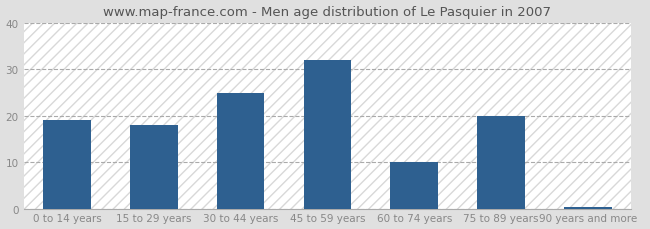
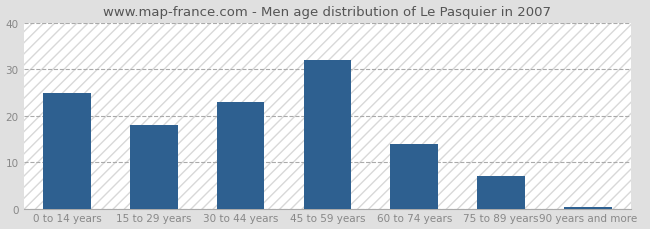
0 to 14 years: 19.0 -> 25.0
30 to 44 years: 25.0 -> 23.0
60 to 74 years: 10.0 -> 14.0
75 to 89 years: 20.0 -> 7.0
